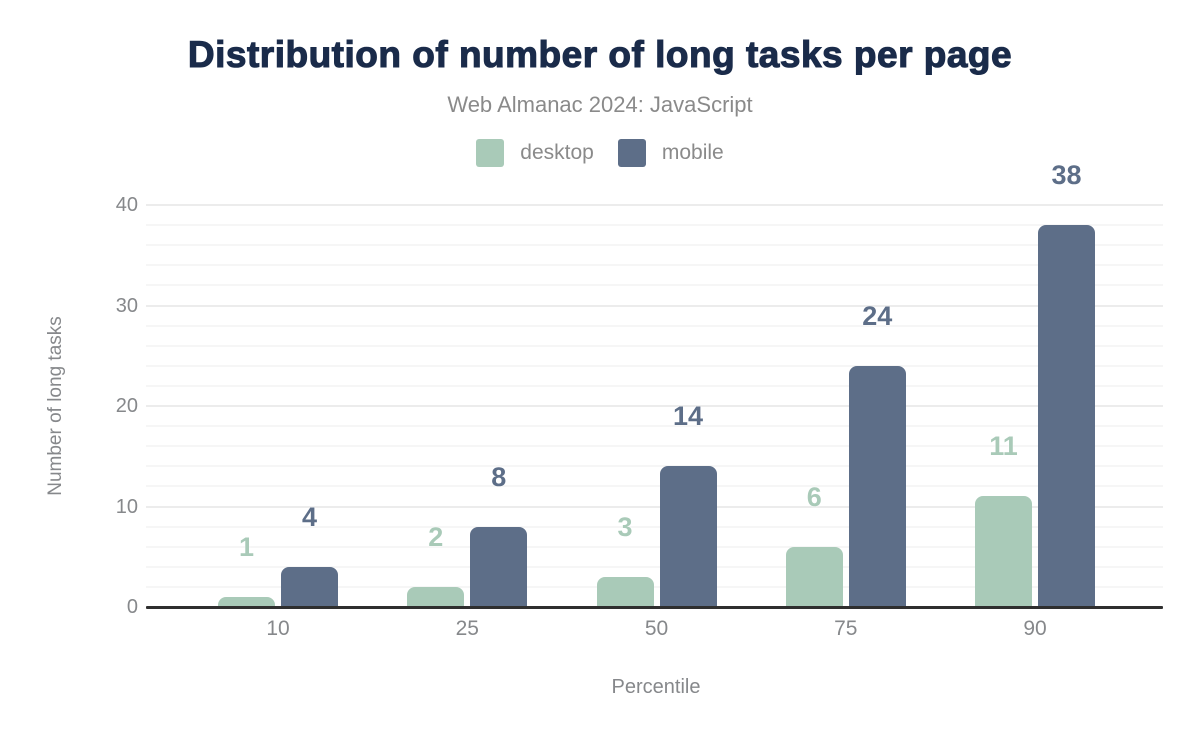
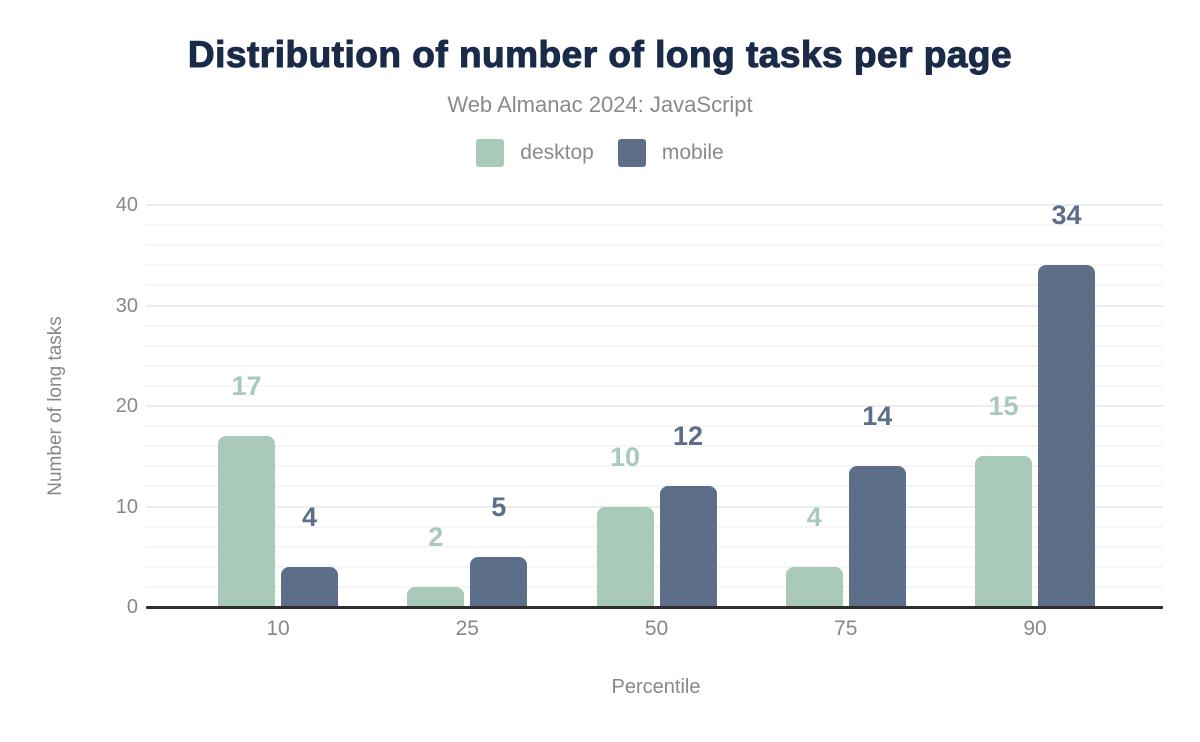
desktop/10: 1 -> 17
mobile/25: 8 -> 5
desktop/50: 3 -> 10
mobile/50: 14 -> 12
desktop/75: 6 -> 4
mobile/75: 24 -> 14
desktop/90: 11 -> 15
mobile/90: 38 -> 34
